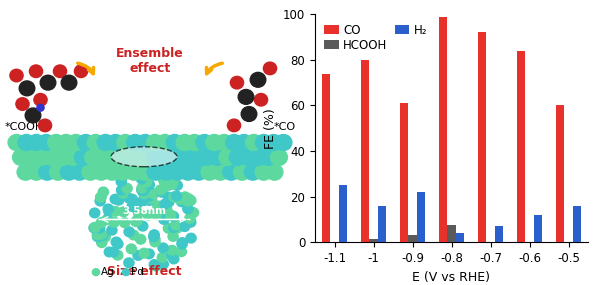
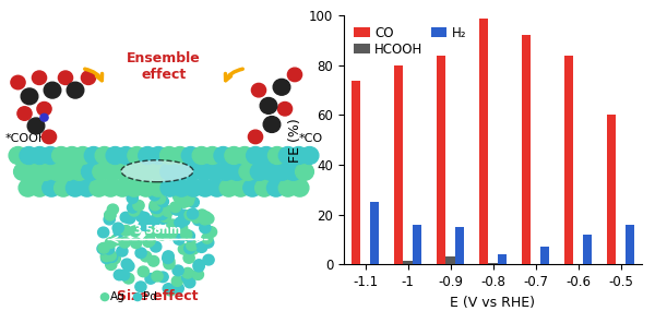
CO/-0.9: 61 -> 84
H₂/-0.9: 22 -> 15
HCOOH/-0.8: 7.5 -> 0.5
